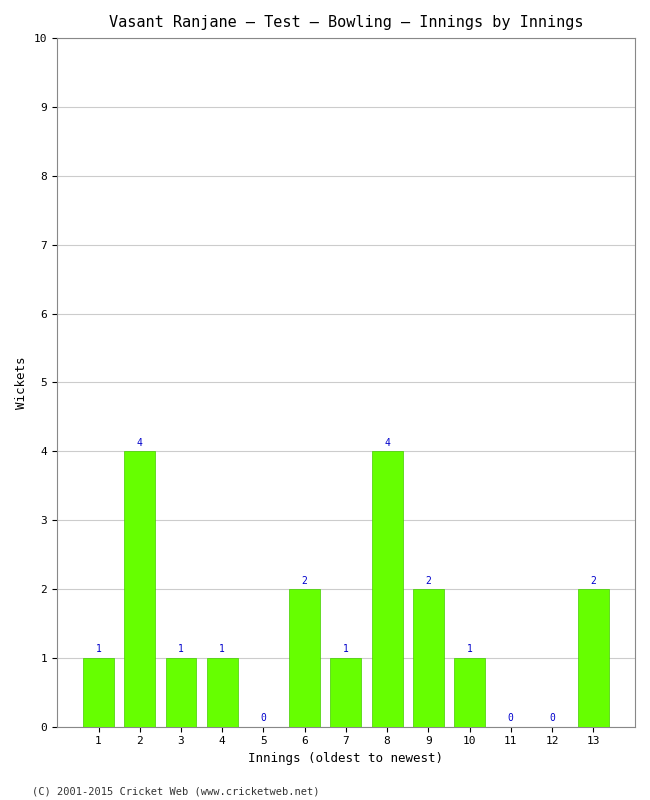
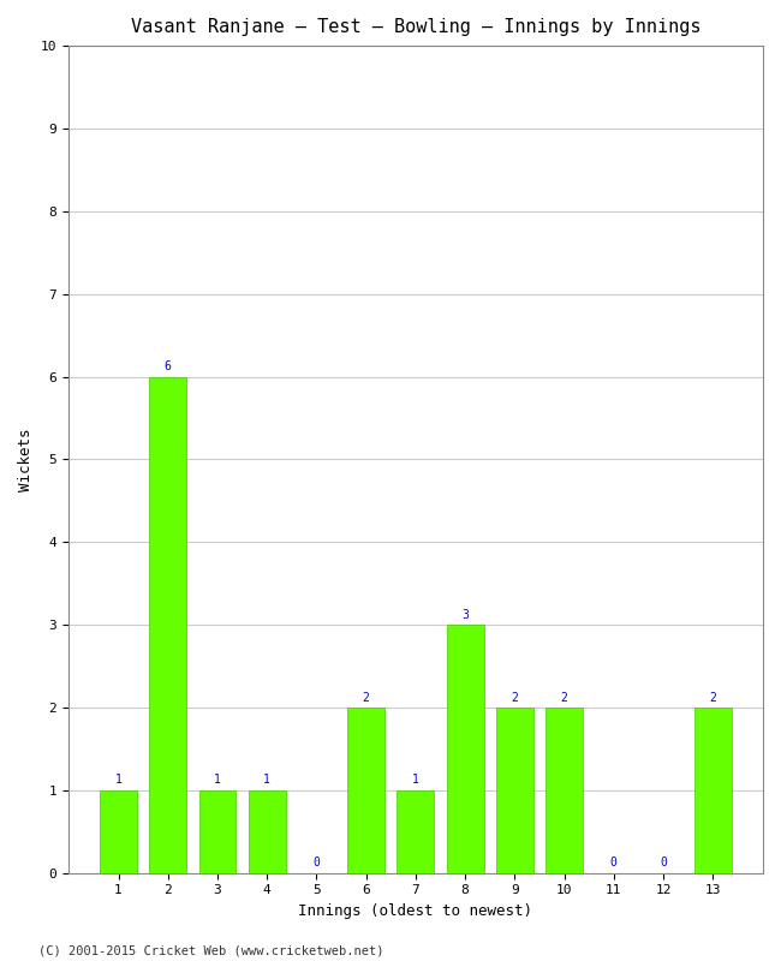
2: 4 -> 6
8: 4 -> 3
10: 1 -> 2
